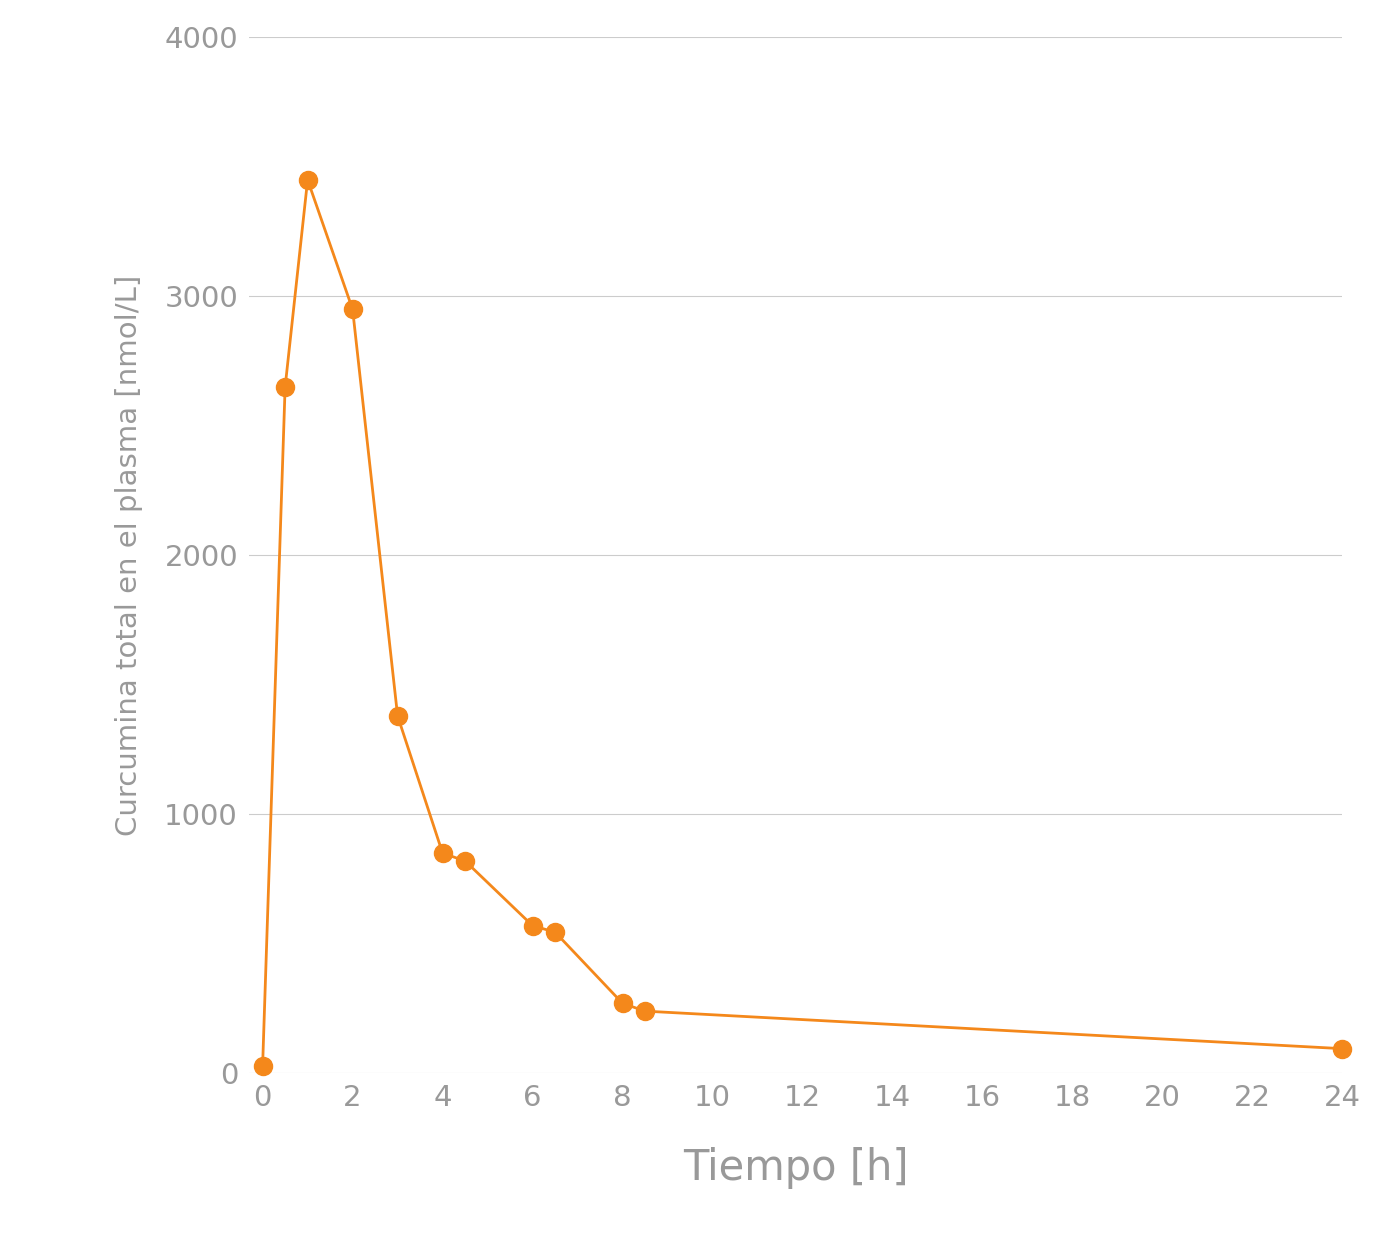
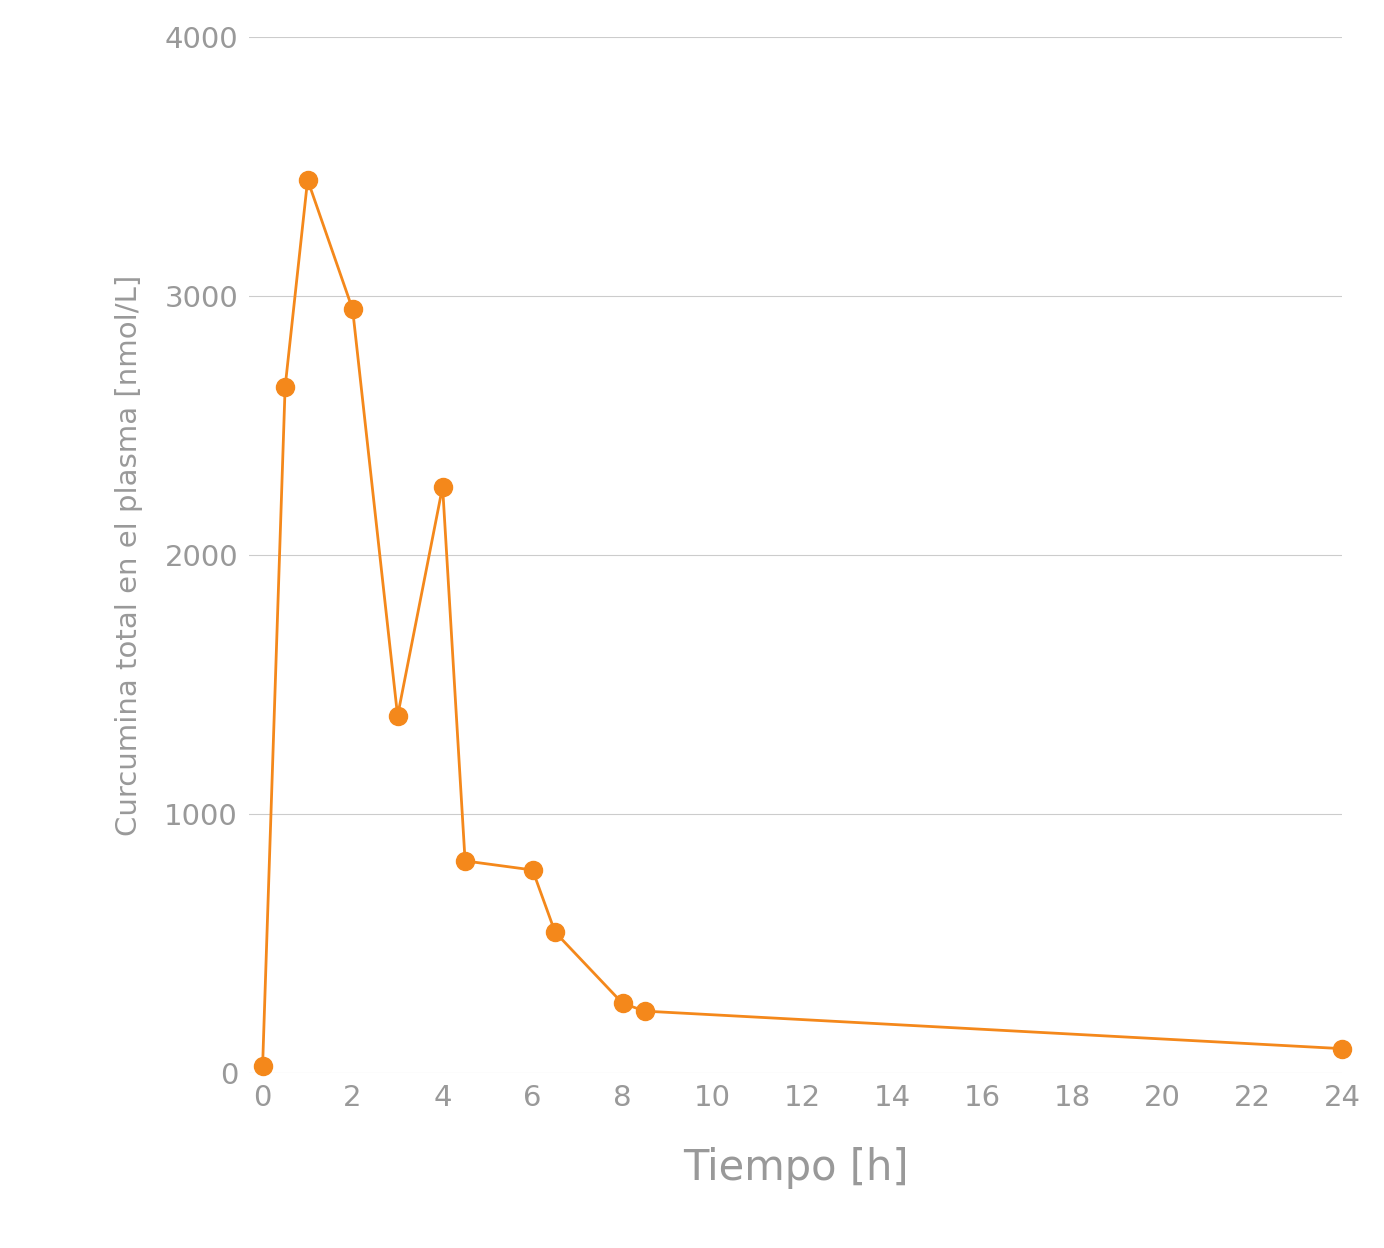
4: 850 -> 2265
6: 570 -> 785
